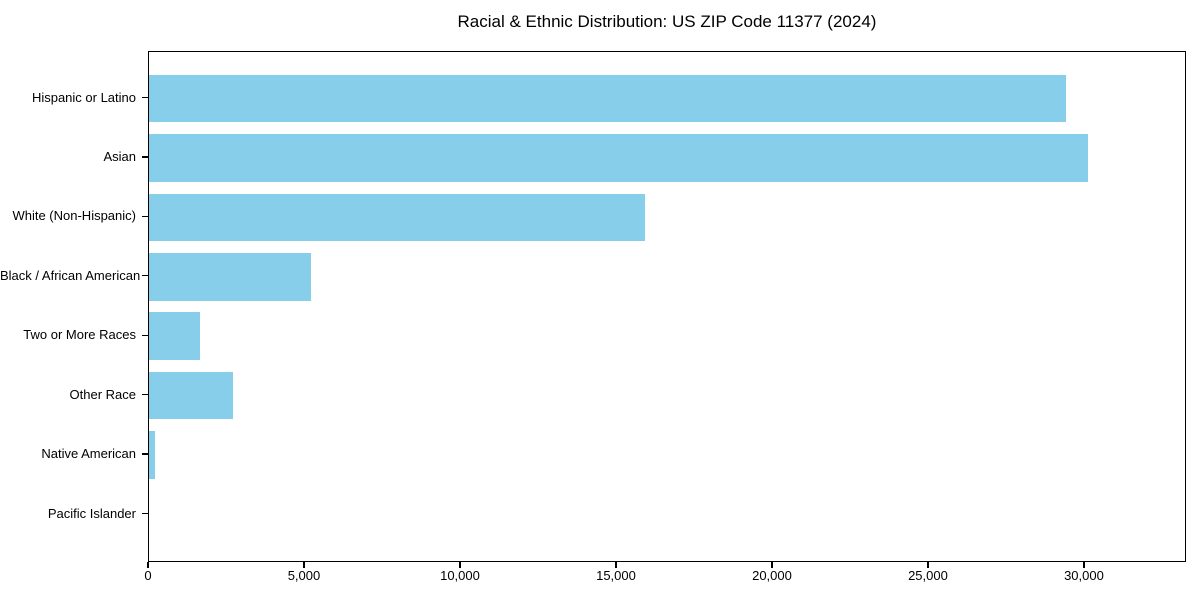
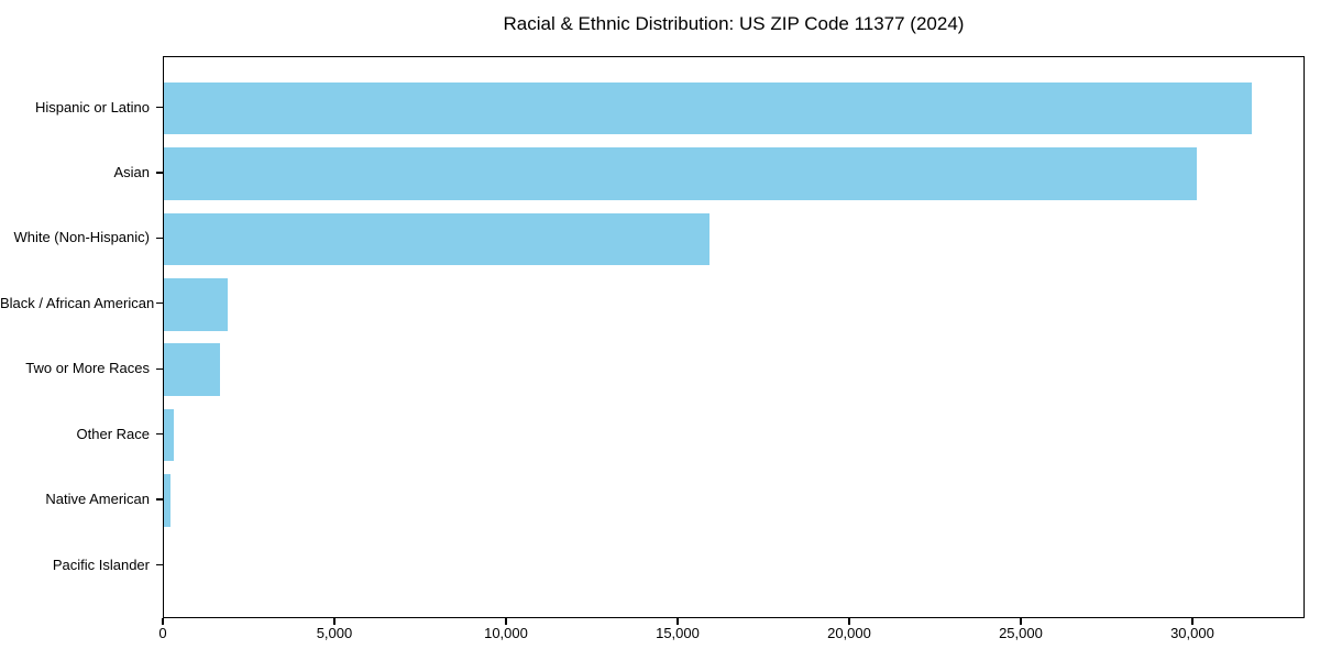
Hispanic or Latino: 29400 -> 31700
Black / African American: 5200 -> 1900
Other Race: 2700 -> 300
